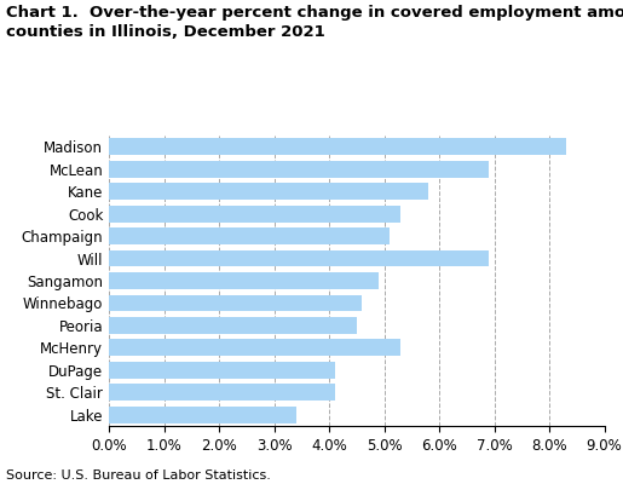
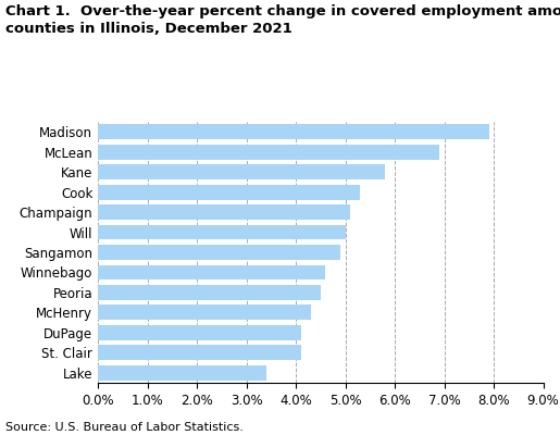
Madison: 8.3% -> 7.9%
Will: 6.9% -> 5.0%
McHenry: 5.3% -> 4.3%
